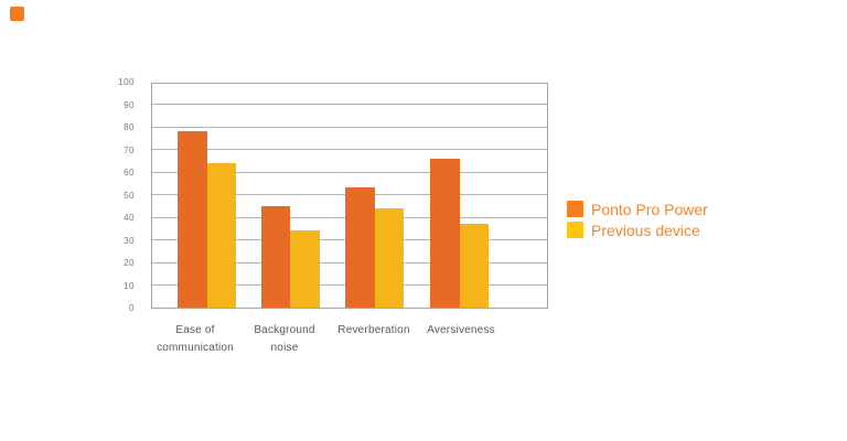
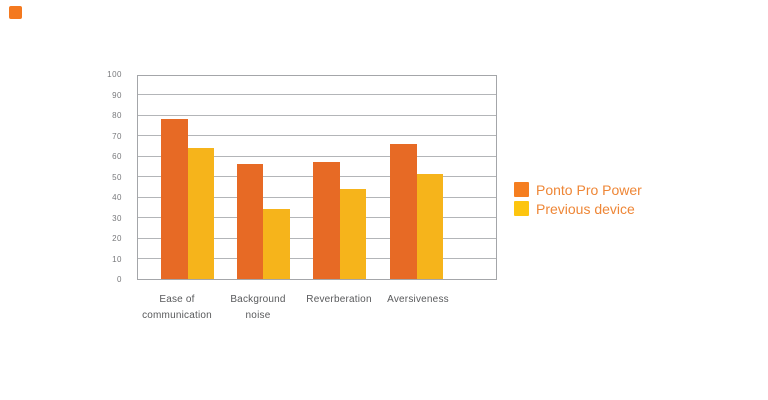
Ponto Pro Power/Background noise: 45 -> 56
Ponto Pro Power/Reverberation: 53 -> 57
Previous device/Aversiveness: 37 -> 51
